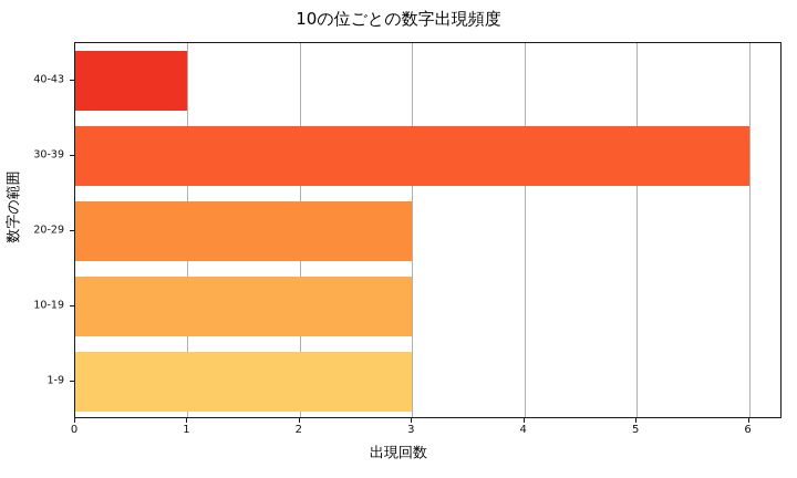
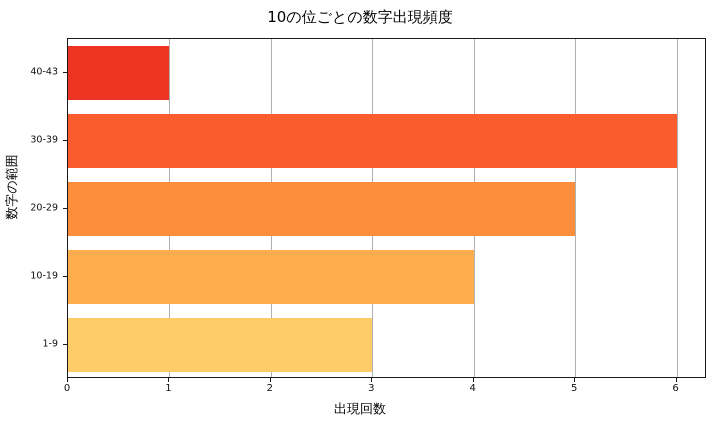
10-19: 3 -> 4
20-29: 3 -> 5
